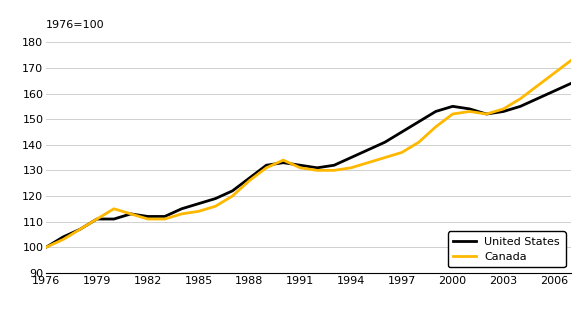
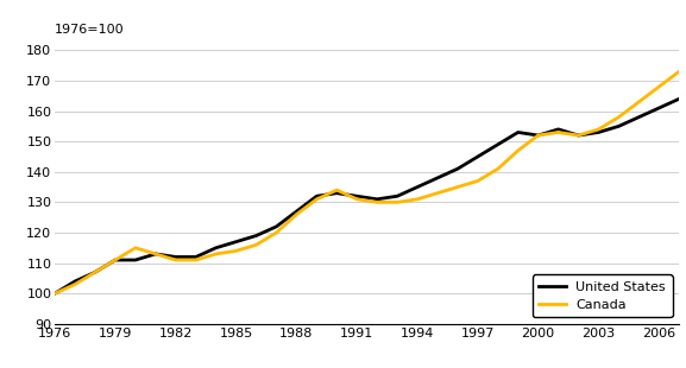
United States/2000: 155 -> 152
